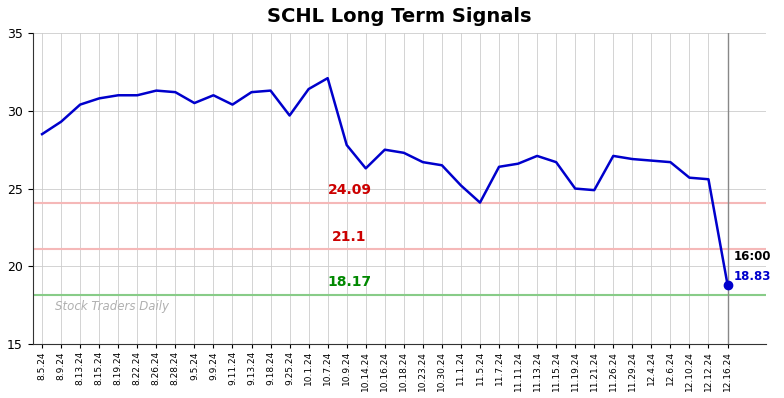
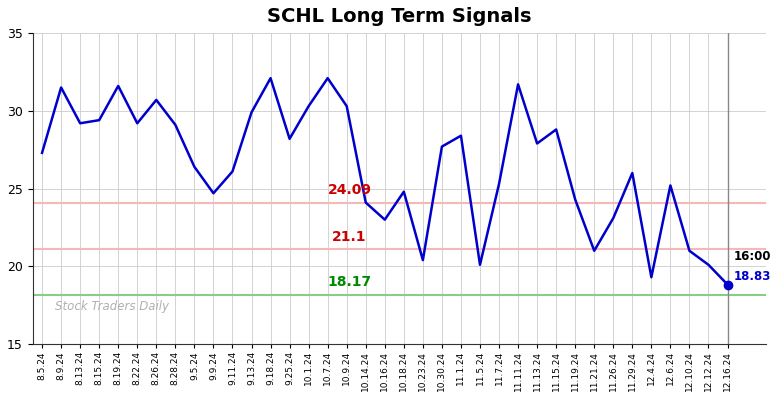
8.5.24: 28.5 -> 27.3
8.9.24: 29.3 -> 31.5
8.13.24: 30.4 -> 29.2
8.15.24: 30.8 -> 29.4
8.19.24: 31.0 -> 31.6
8.22.24: 31.0 -> 29.2
8.26.24: 31.3 -> 30.7
8.28.24: 31.2 -> 29.1
9.5.24: 30.5 -> 26.4
9.9.24: 31.0 -> 24.7
9.11.24: 30.4 -> 26.1
9.13.24: 31.2 -> 29.9
9.18.24: 31.3 -> 32.1
9.25.24: 29.7 -> 28.2
10.1.24: 31.4 -> 30.3
10.9.24: 27.8 -> 30.3
10.14.24: 26.3 -> 24.1
10.16.24: 27.5 -> 23.0
10.18.24: 27.3 -> 24.8
10.23.24: 26.7 -> 20.4
10.30.24: 26.5 -> 27.7
11.1.24: 25.2 -> 28.4
11.5.24: 24.1 -> 20.1
11.7.24: 26.4 -> 25.3
11.11.24: 26.6 -> 31.7
11.13.24: 27.1 -> 27.9
11.15.24: 26.7 -> 28.8
11.19.24: 25.0 -> 24.3
11.21.24: 24.9 -> 21.0
11.26.24: 27.1 -> 23.1
11.29.24: 26.9 -> 26.0
12.4.24: 26.8 -> 19.3
12.6.24: 26.7 -> 25.2
12.10.24: 25.7 -> 21.0
12.12.24: 25.6 -> 20.1
